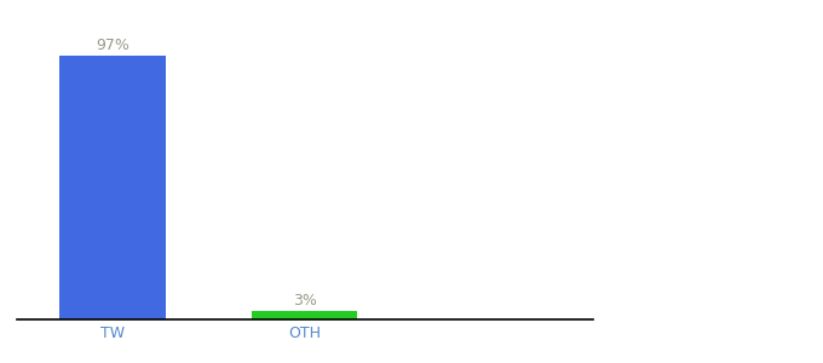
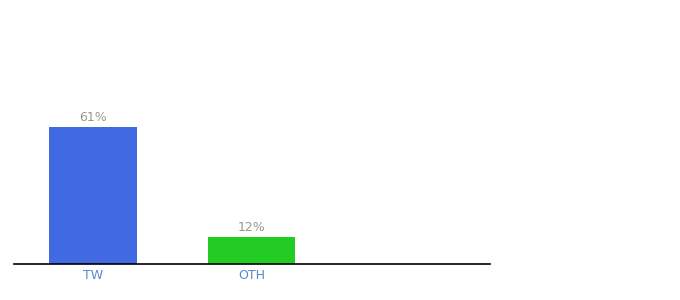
TW: 97% -> 61%
OTH: 3% -> 12%
